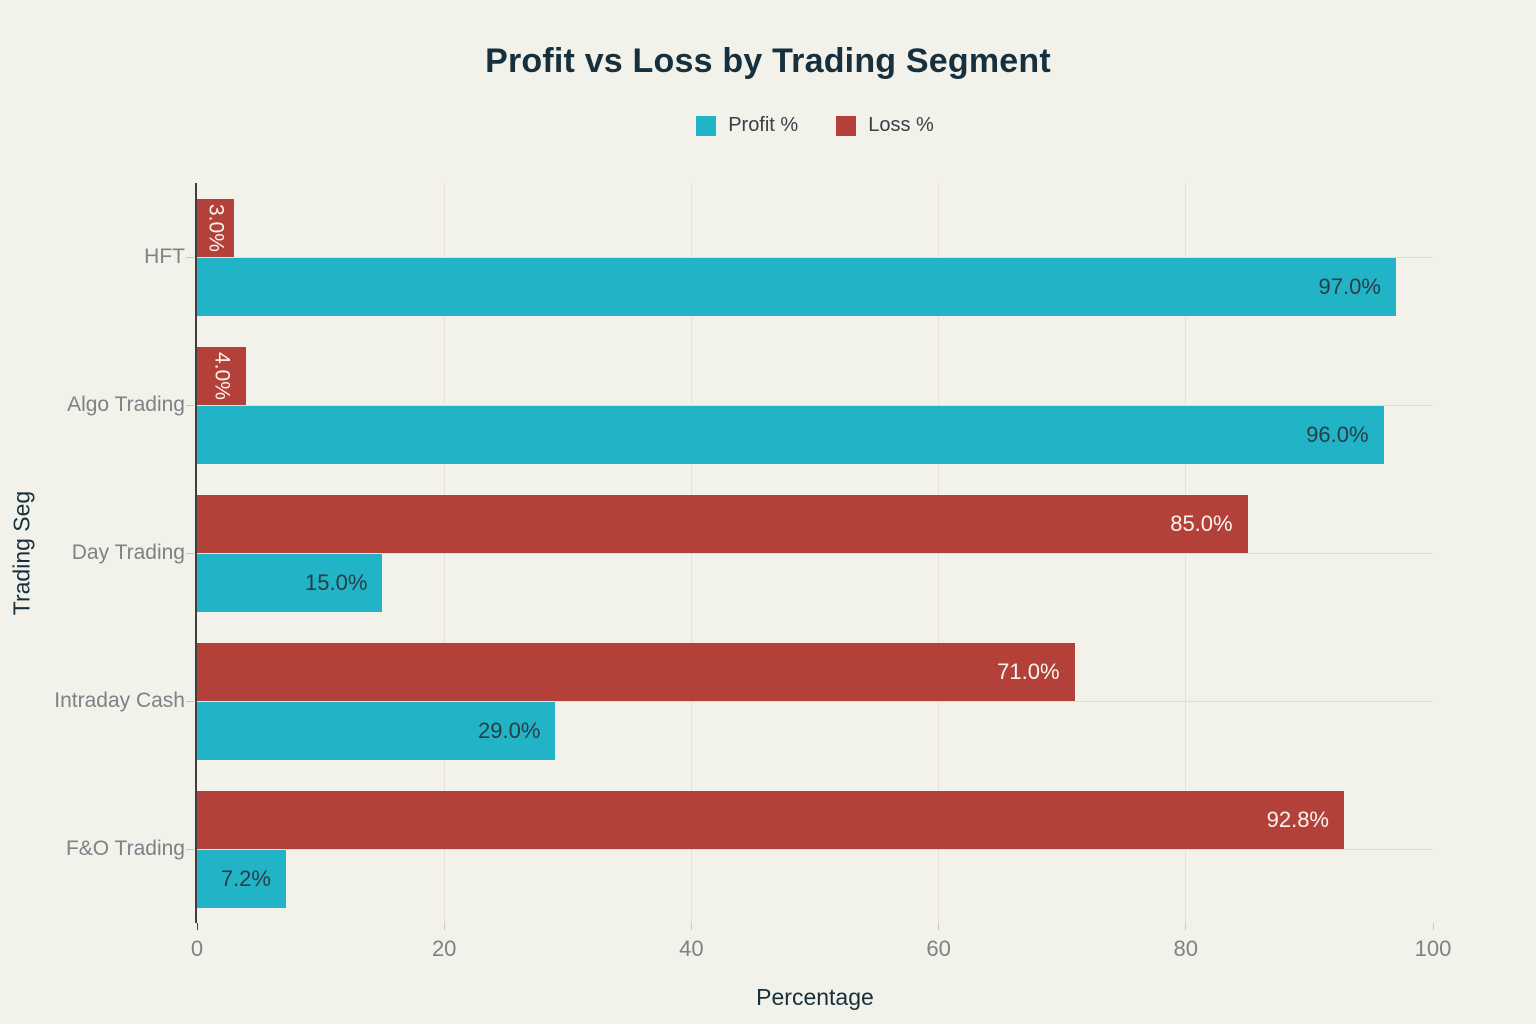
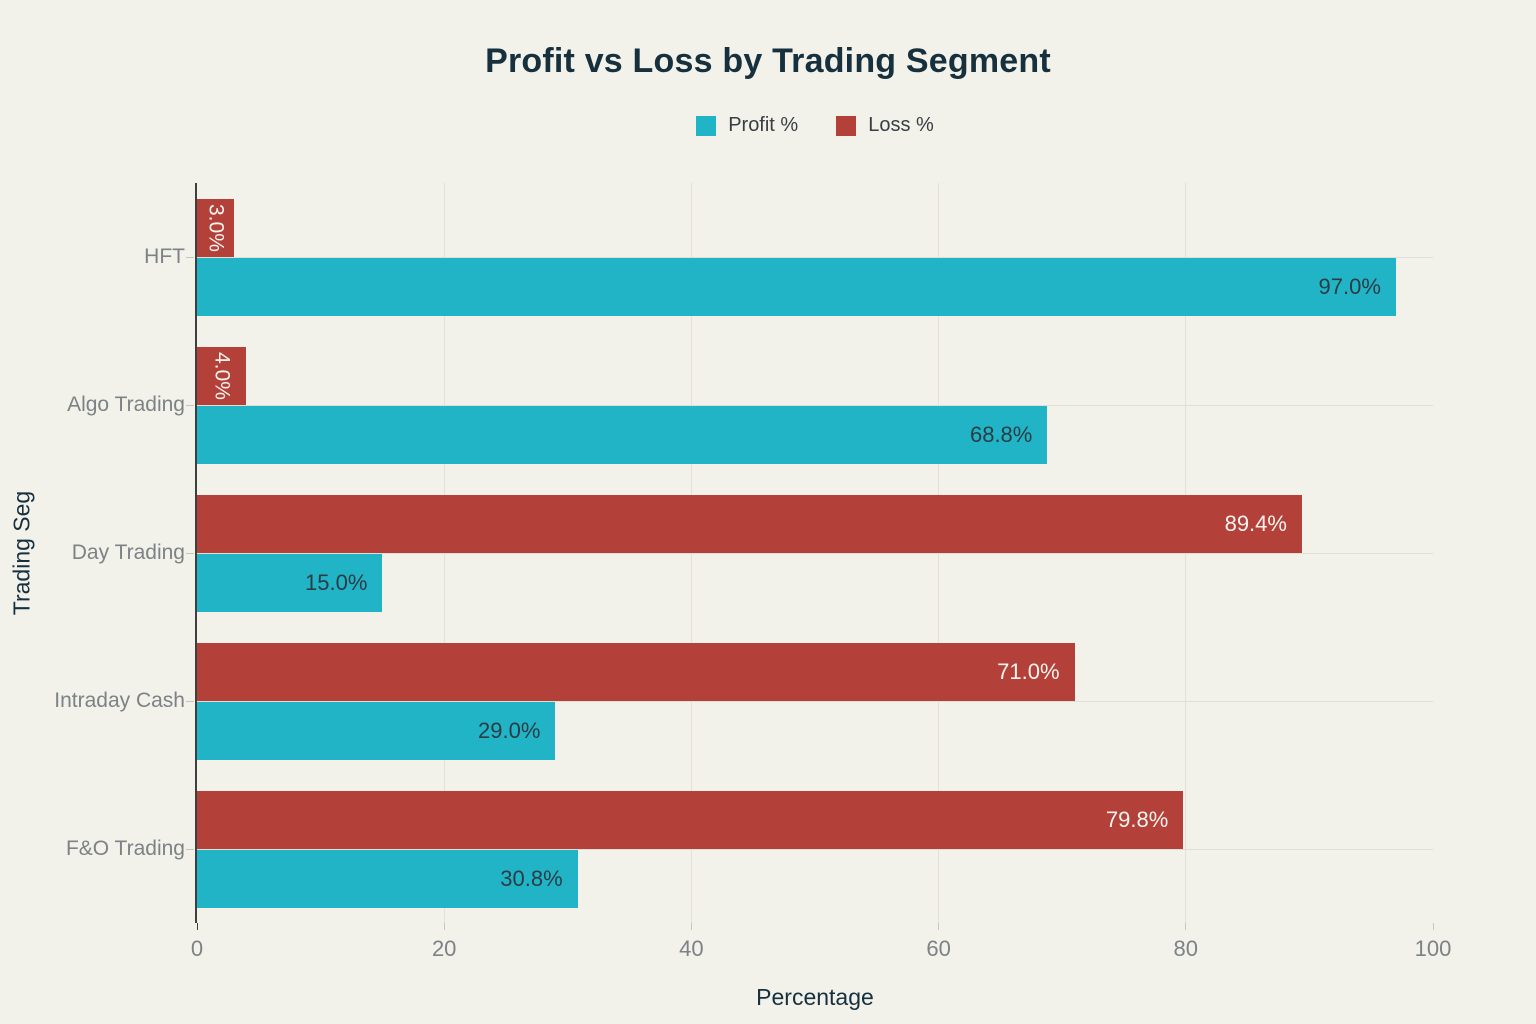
Profit %/Algo Trading: 96.0% -> 68.8%
Loss %/Day Trading: 85.0% -> 89.4%
Profit %/F&O Trading: 7.2% -> 30.8%
Loss %/F&O Trading: 92.8% -> 79.8%
